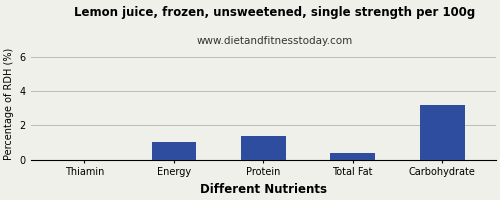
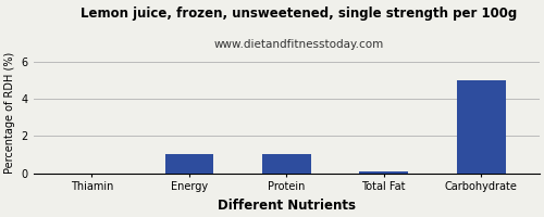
Protein: 1.4 -> 1.0
Total Fat: 0.4 -> 0.1
Carbohydrate: 3.2 -> 5.0
